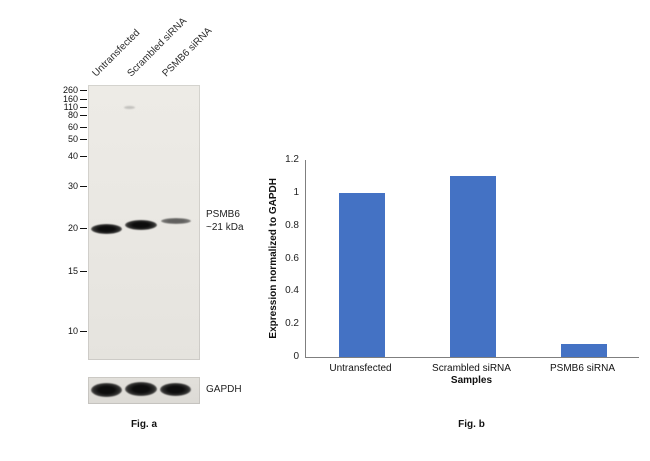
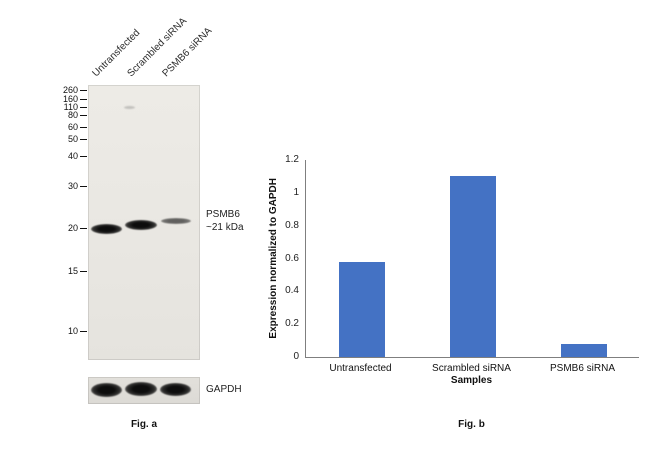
Untransfected: 1.00 -> 0.58
